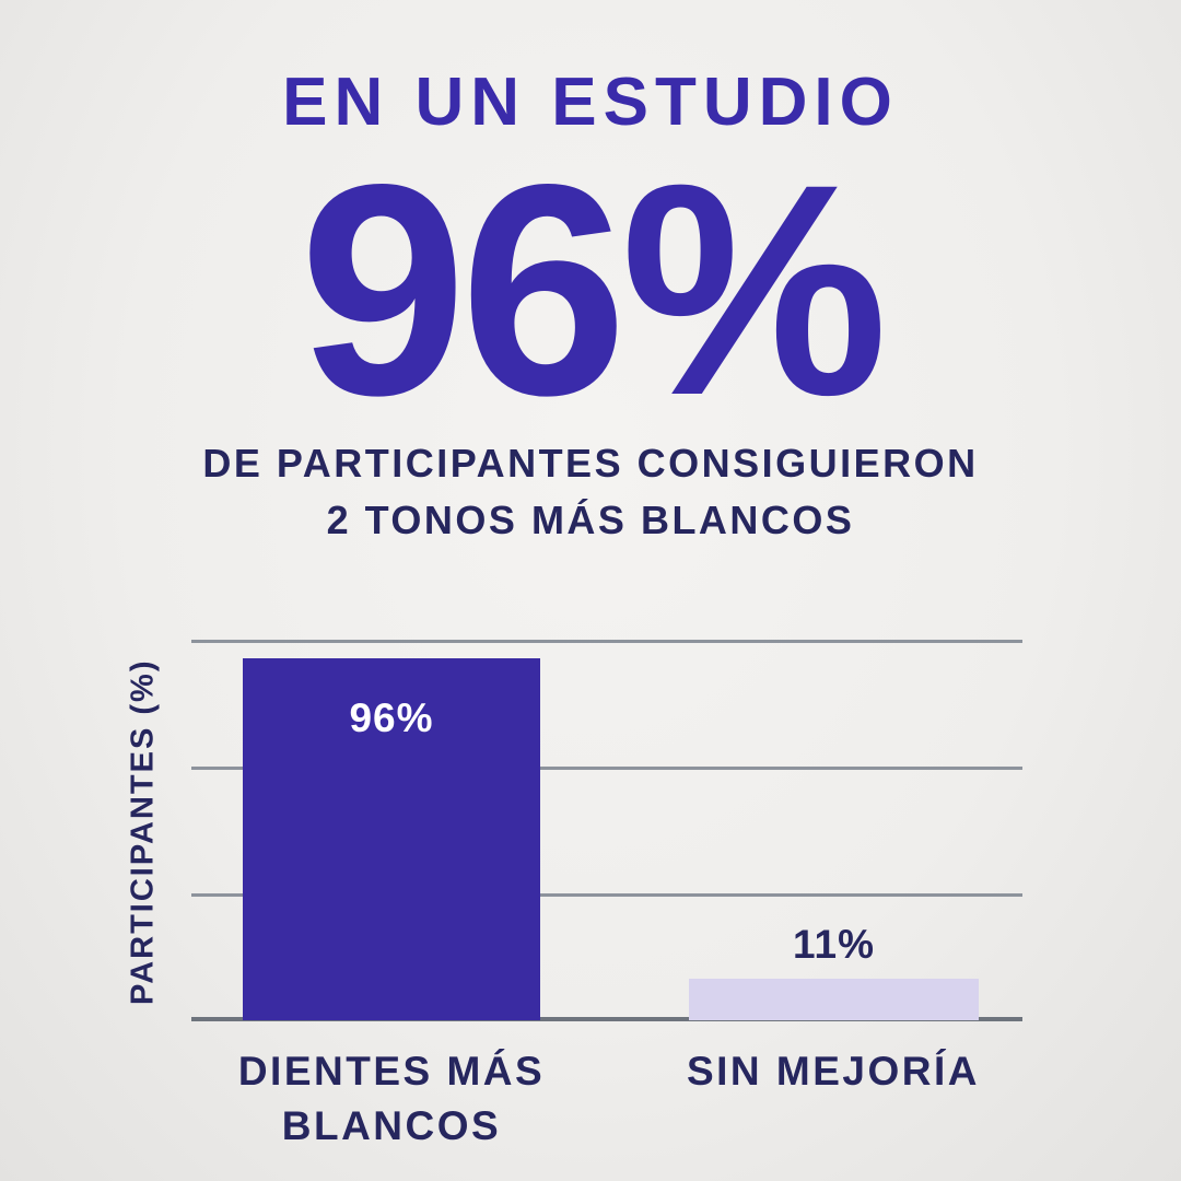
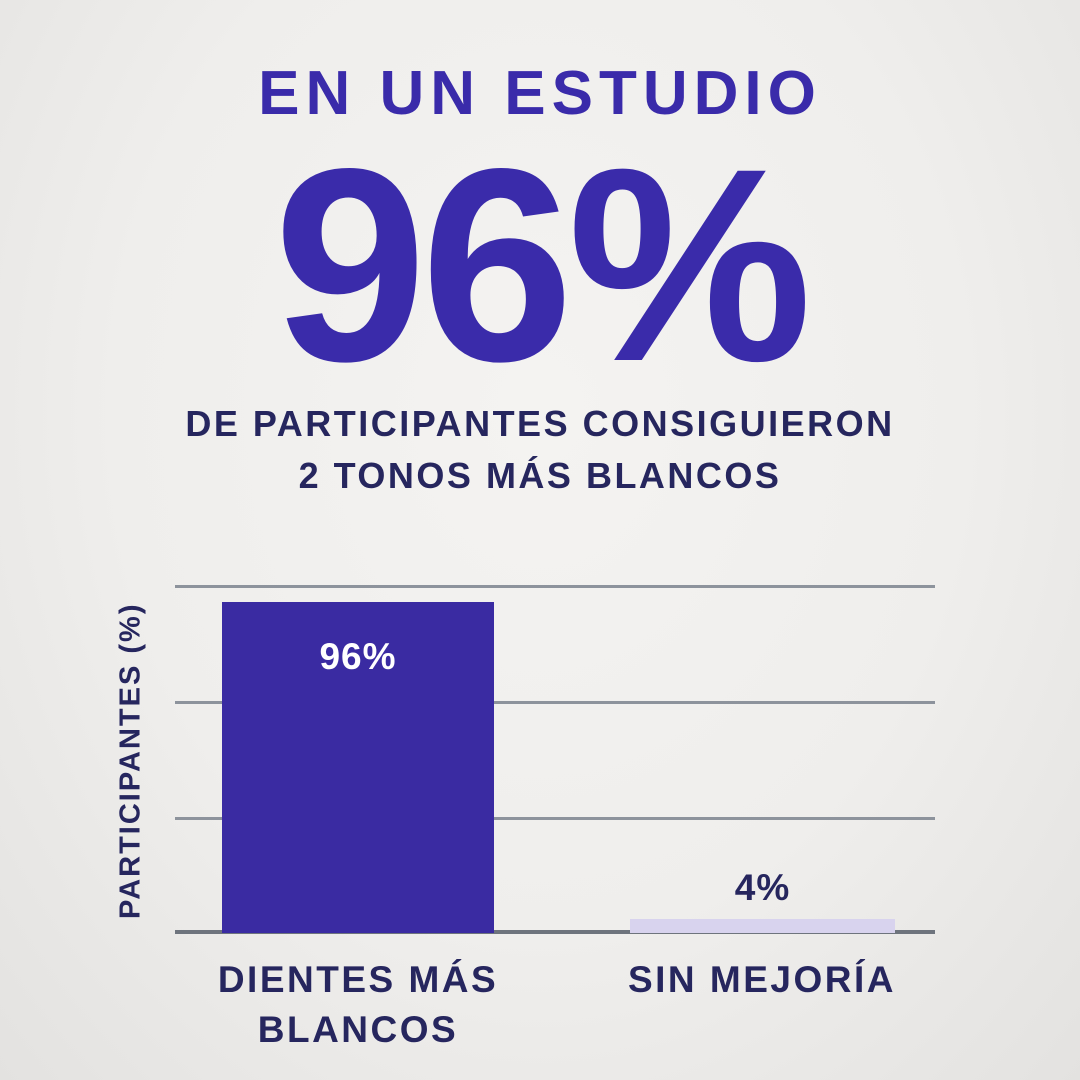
SIN MEJORÍA: 11% -> 4%
